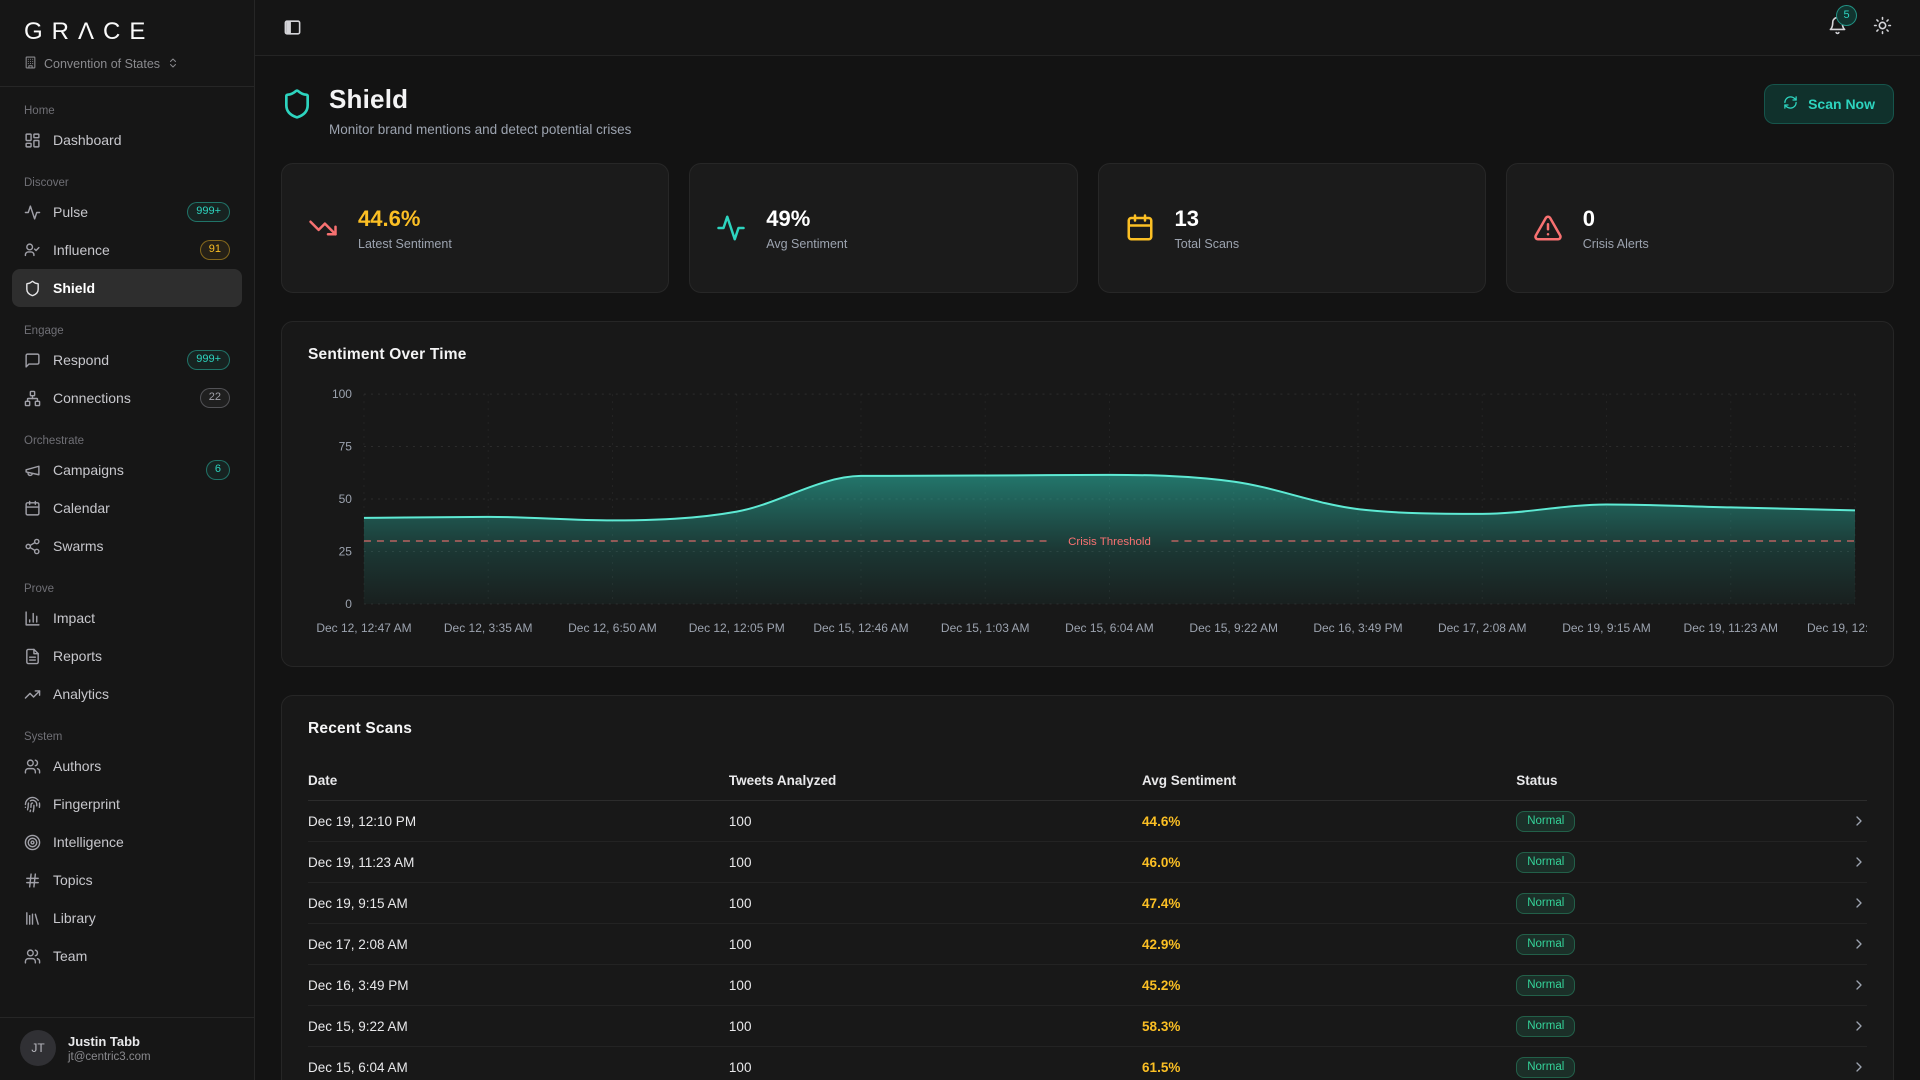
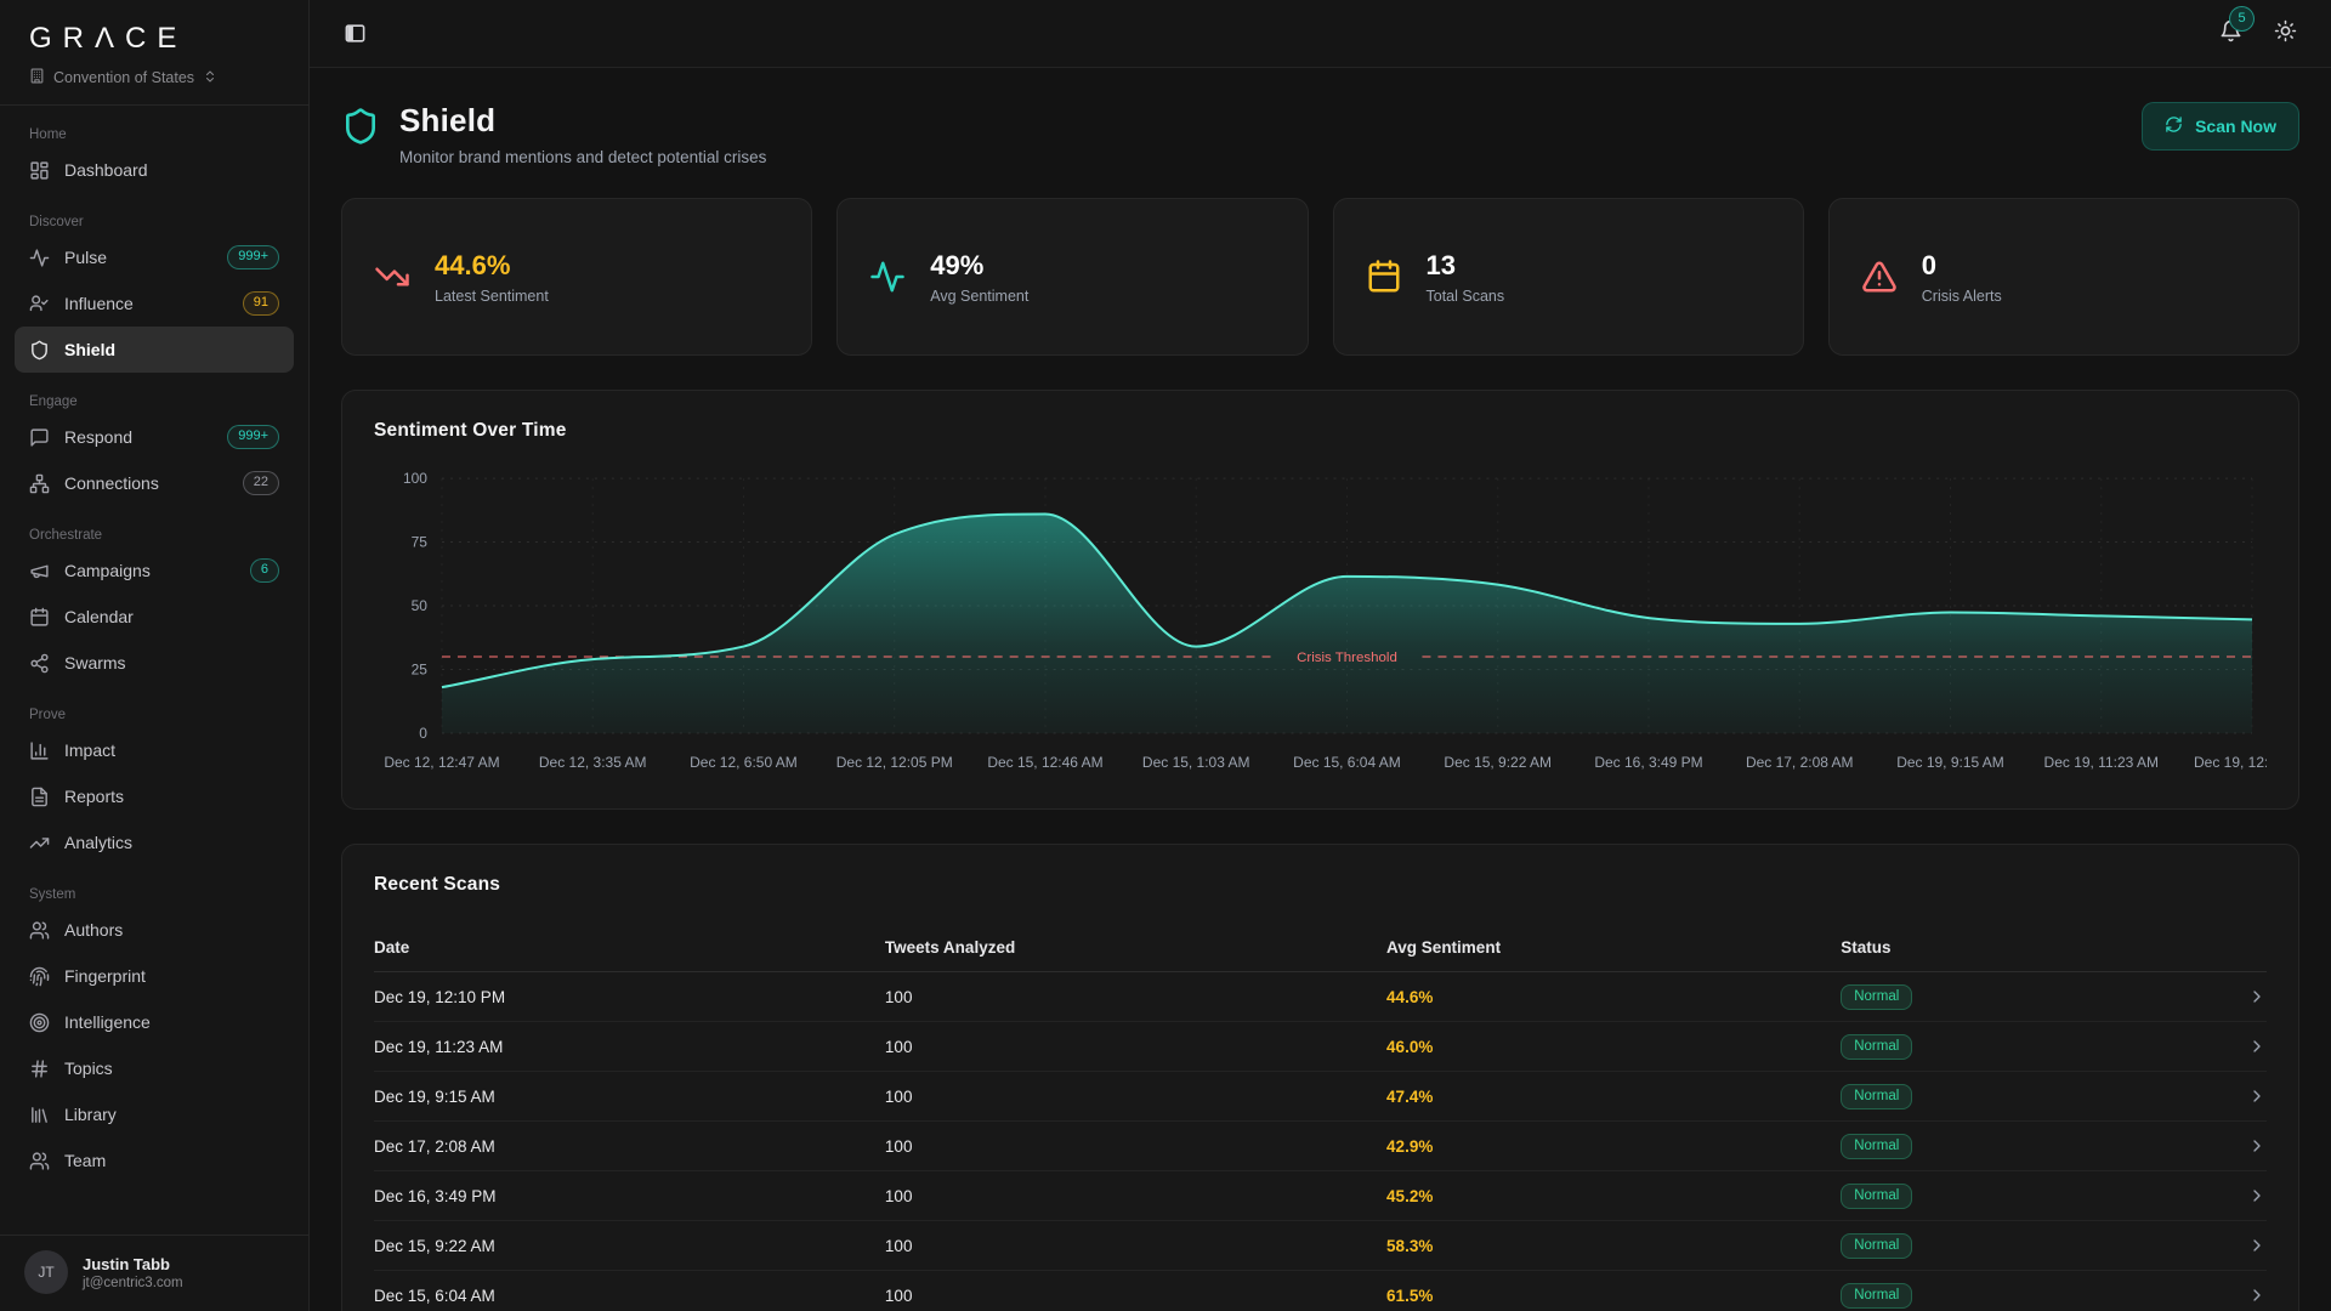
Dec 12, 12:47 AM: 41 -> 18
Dec 12, 3:35 AM: 42 -> 29
Dec 12, 6:50 AM: 40 -> 34
Dec 12, 12:05 PM: 44 -> 78
Dec 15, 12:46 AM: 61 -> 86
Dec 15, 1:03 AM: 61 -> 34
